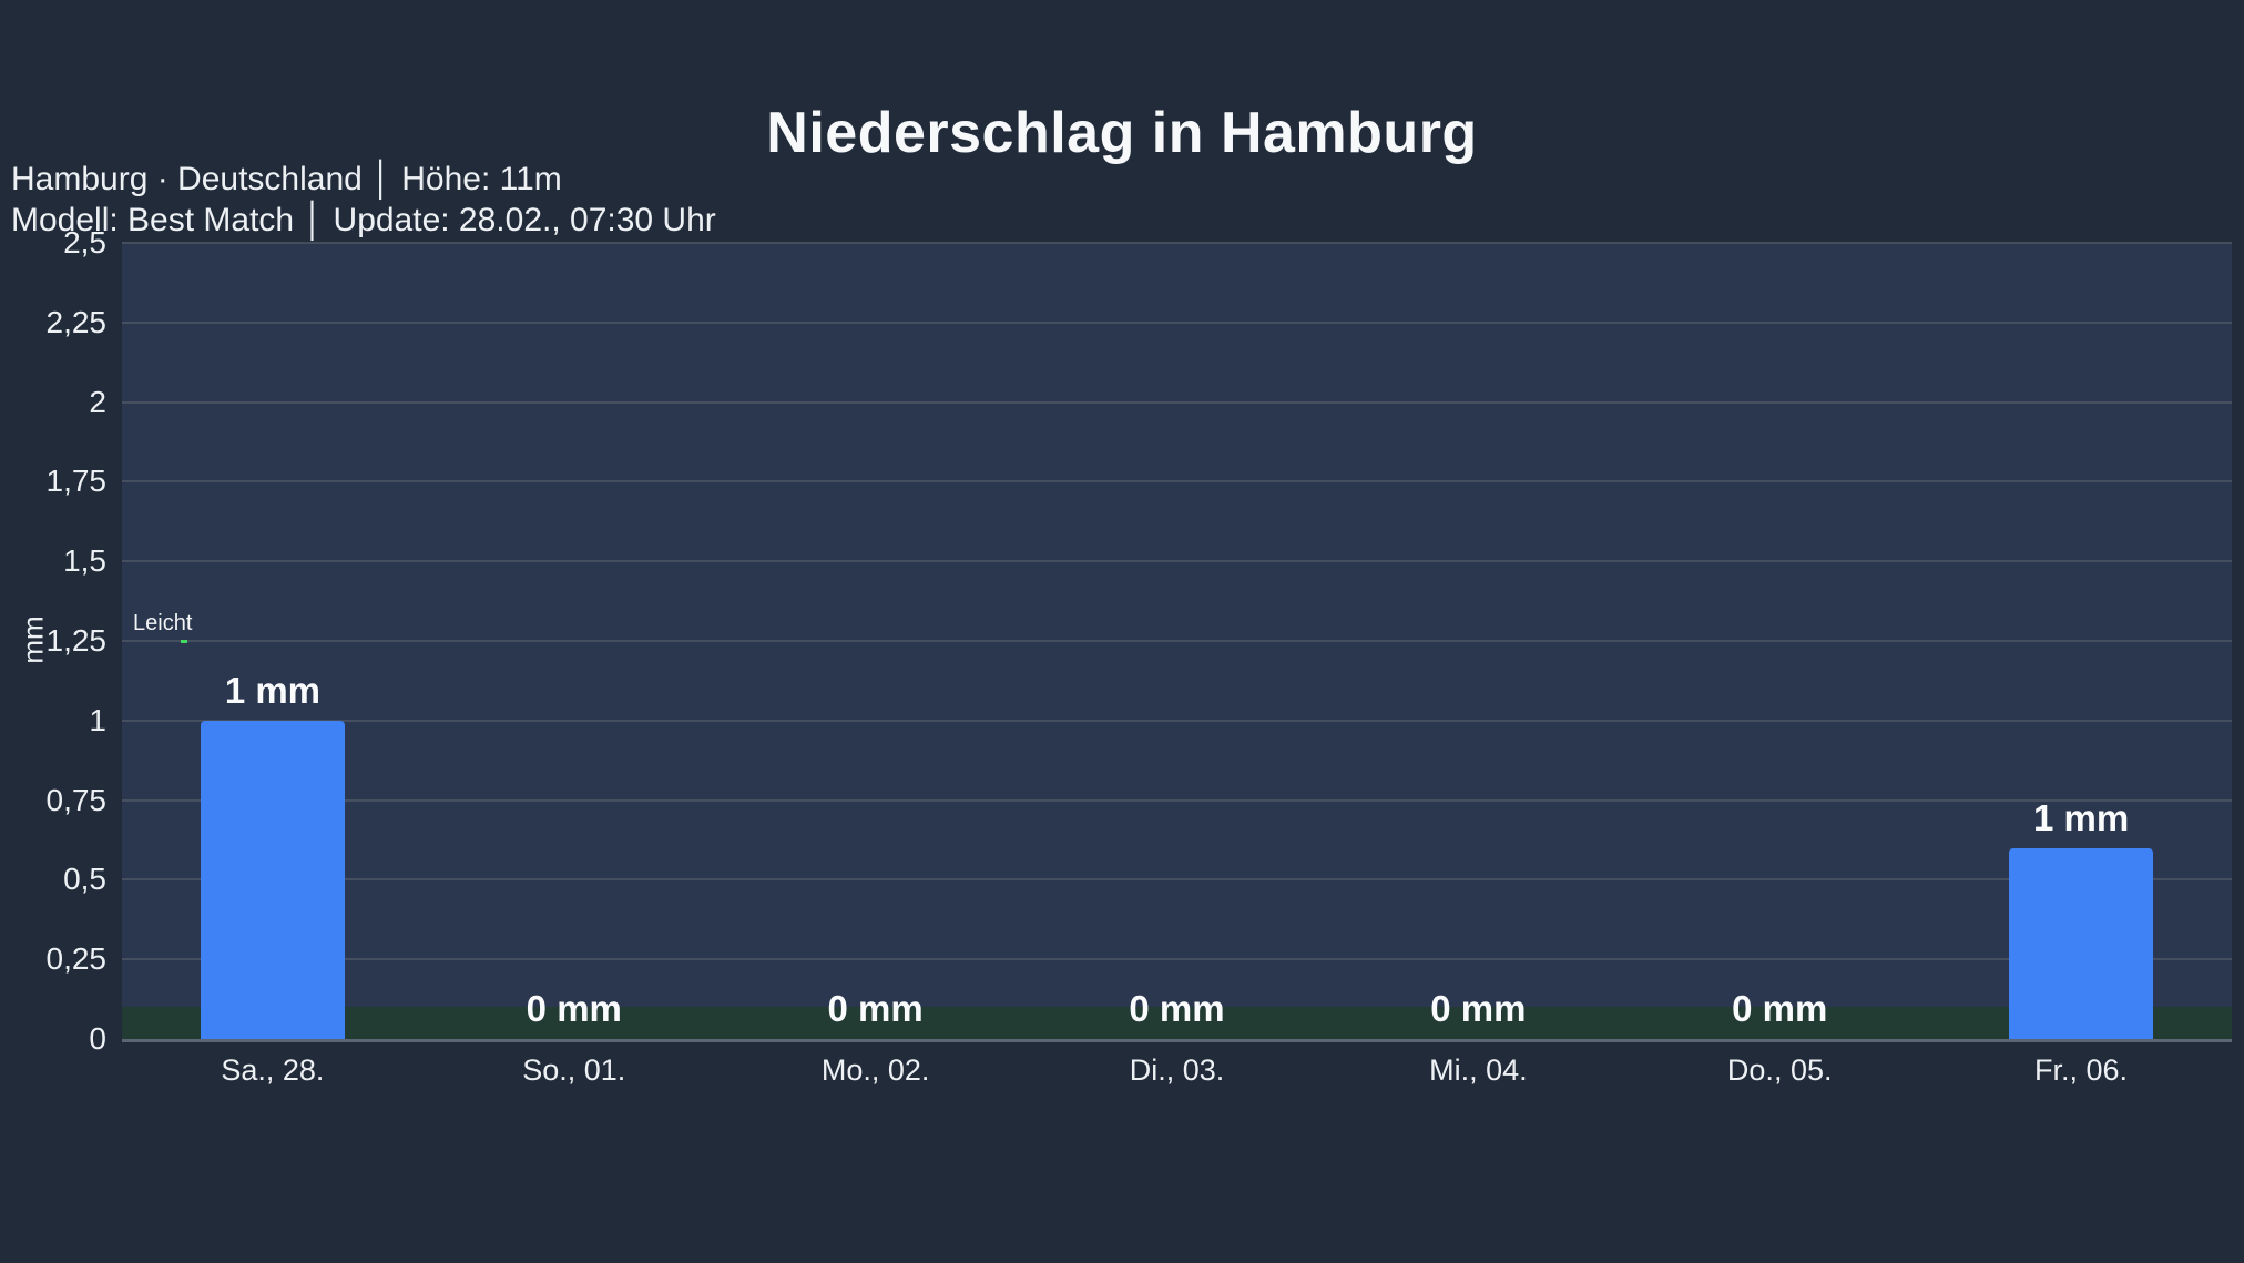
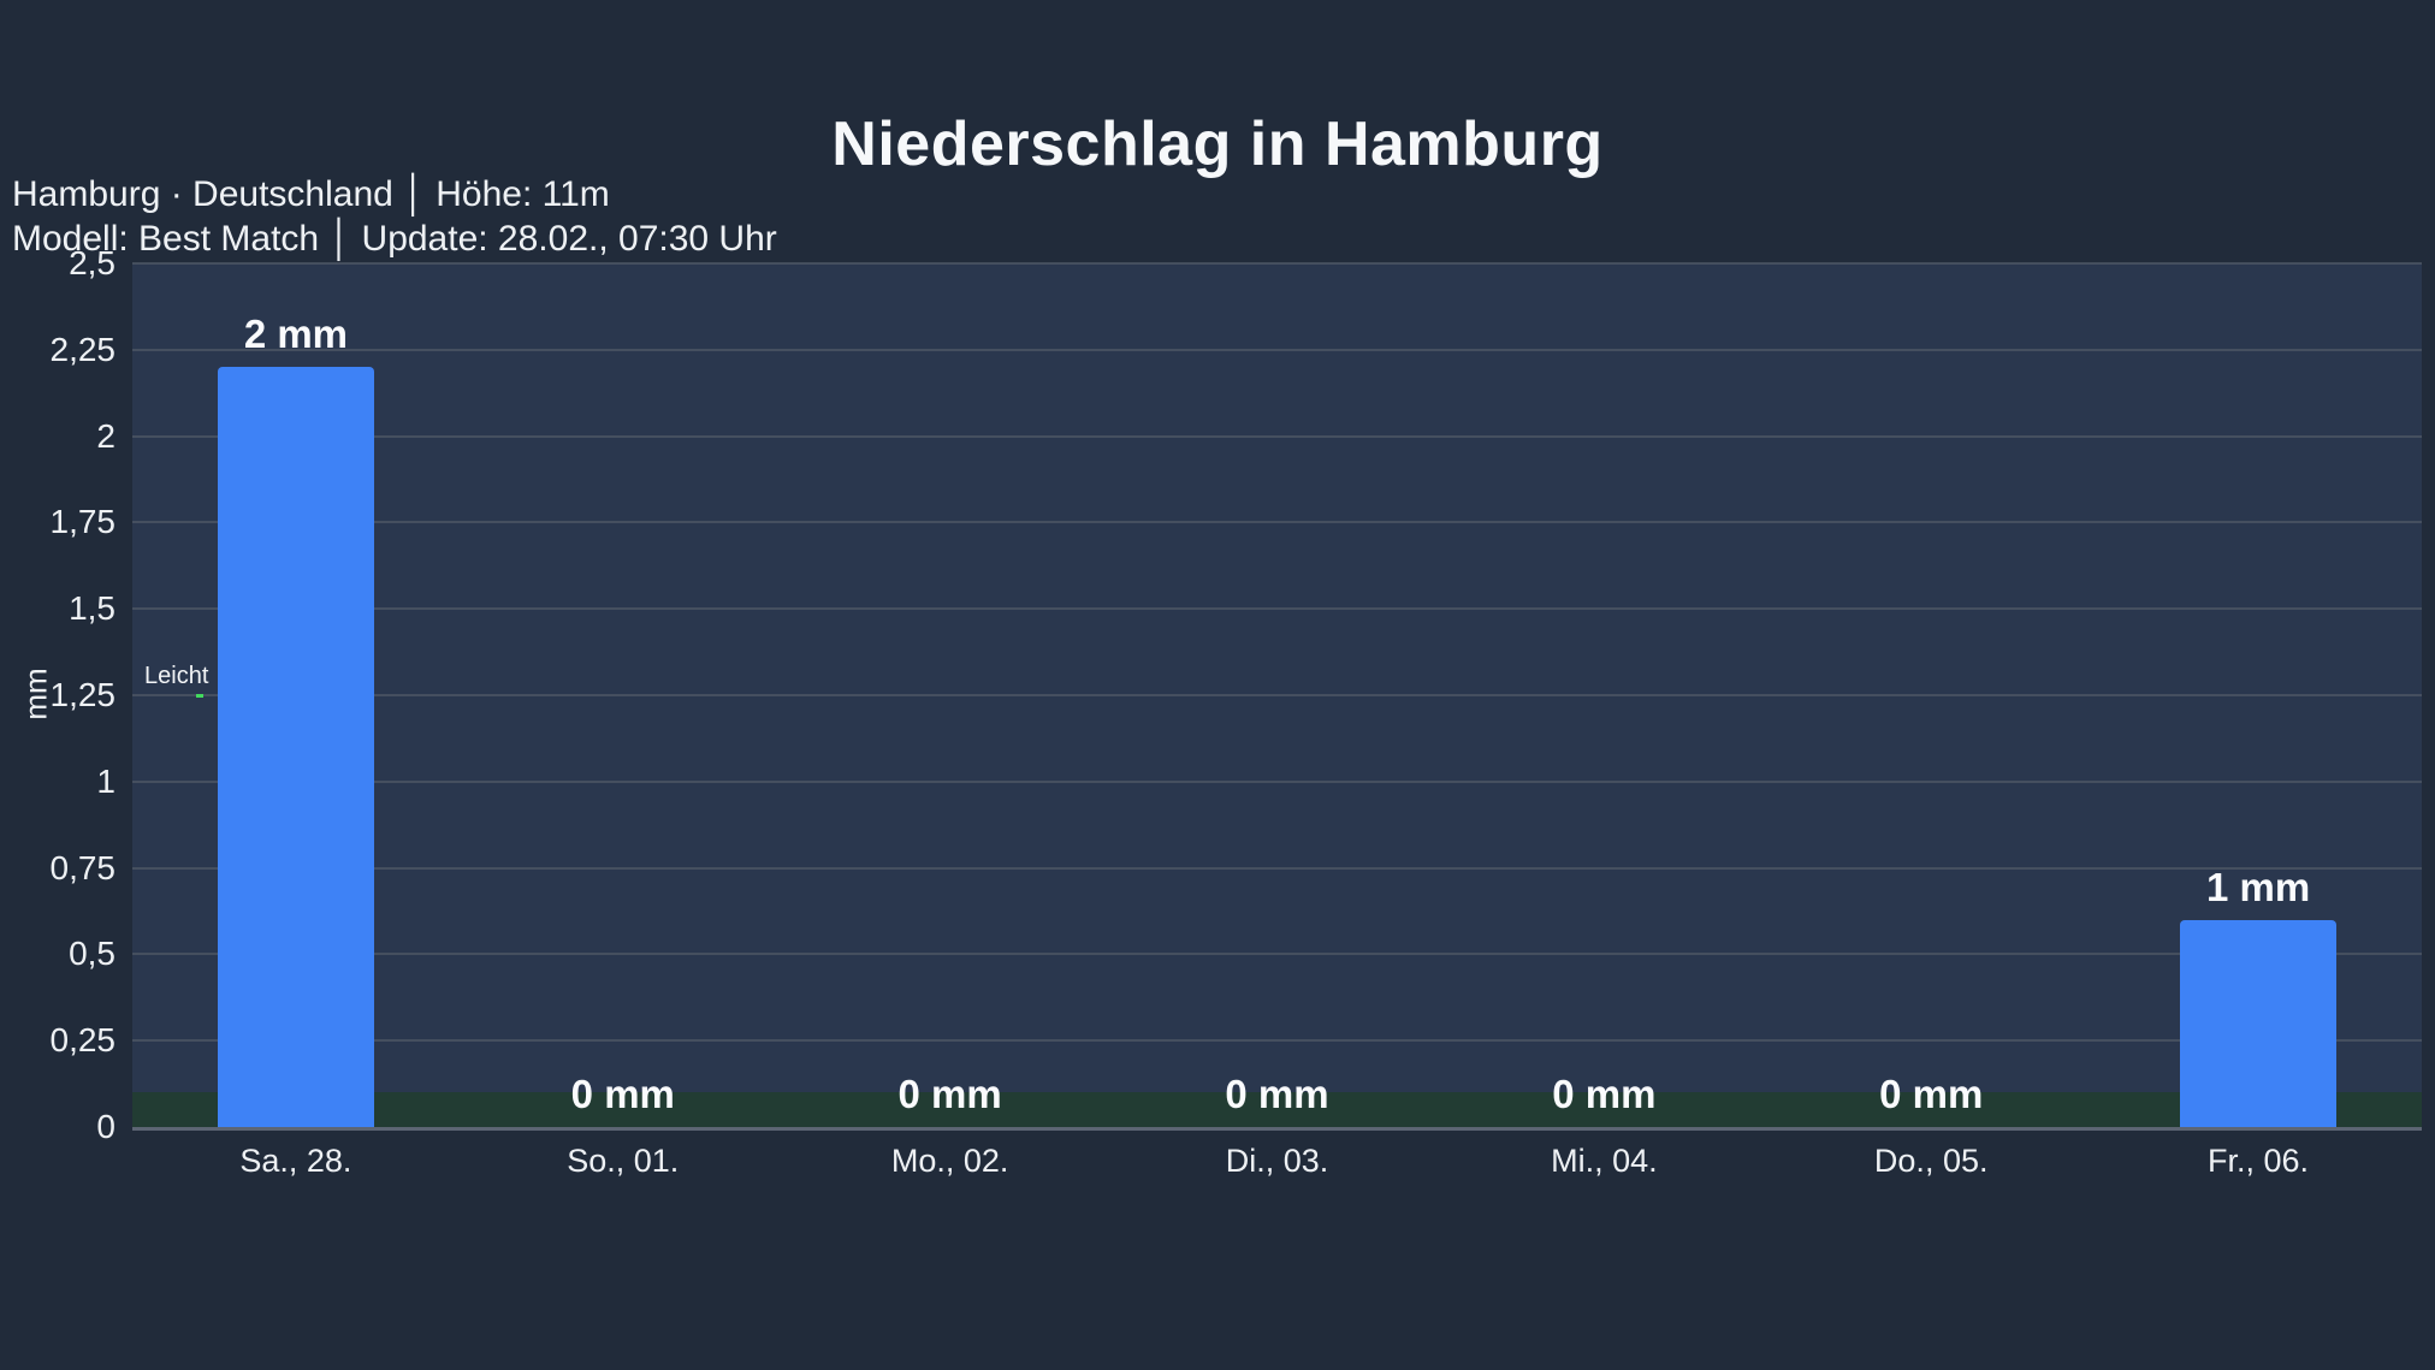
Sa., 28.: 1 -> 2
